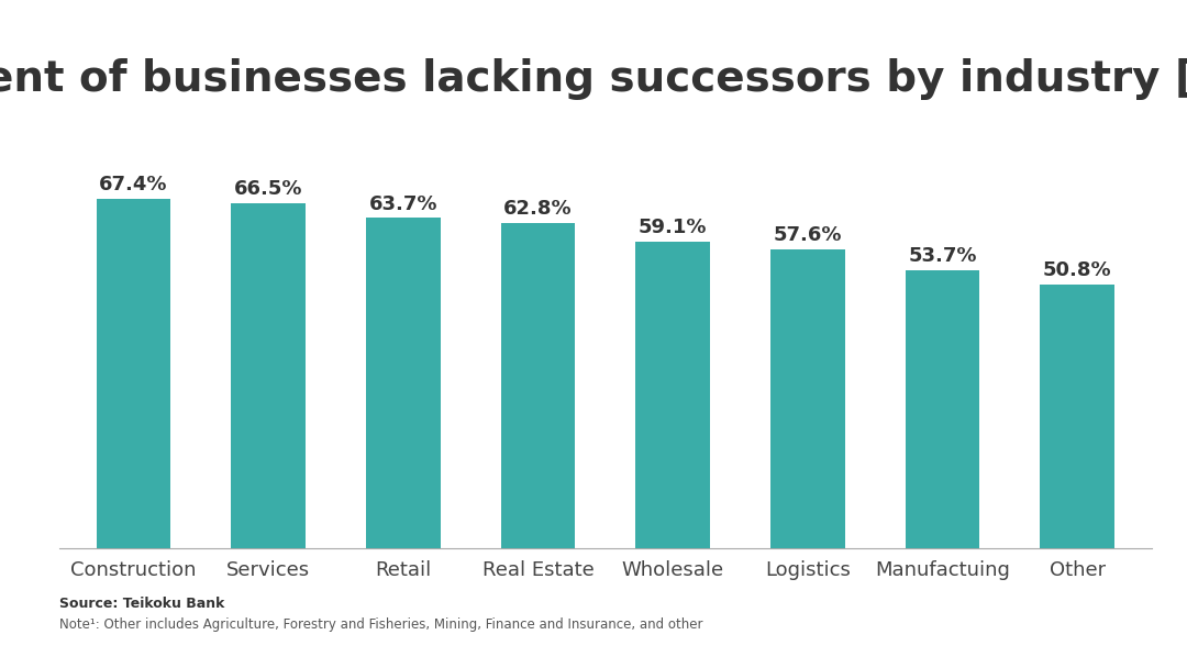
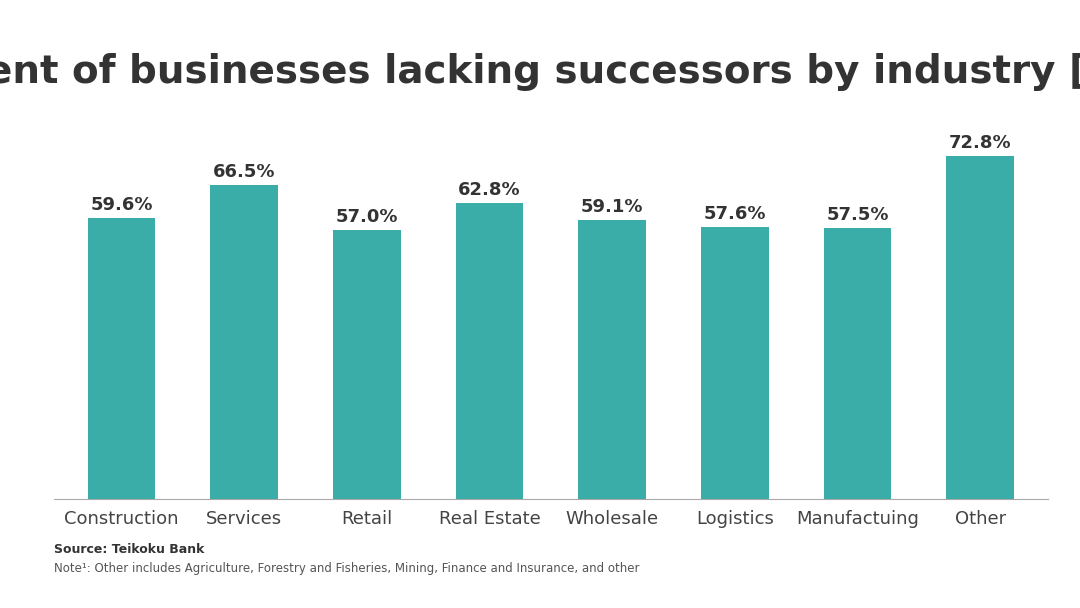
Construction: 67.4% -> 59.6%
Retail: 63.7% -> 57.0%
Manufactuing: 53.7% -> 57.5%
Other: 50.8% -> 72.8%
